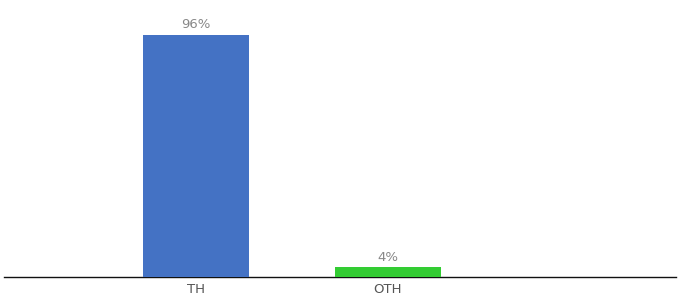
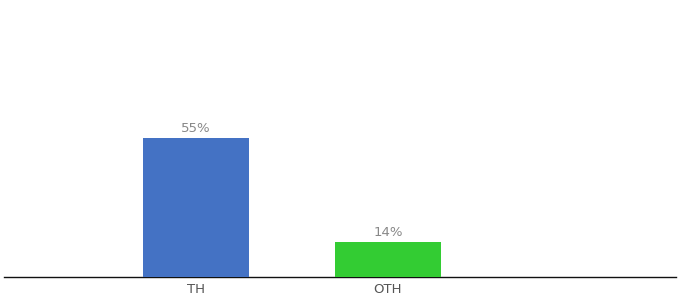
TH: 96% -> 55%
OTH: 4% -> 14%
